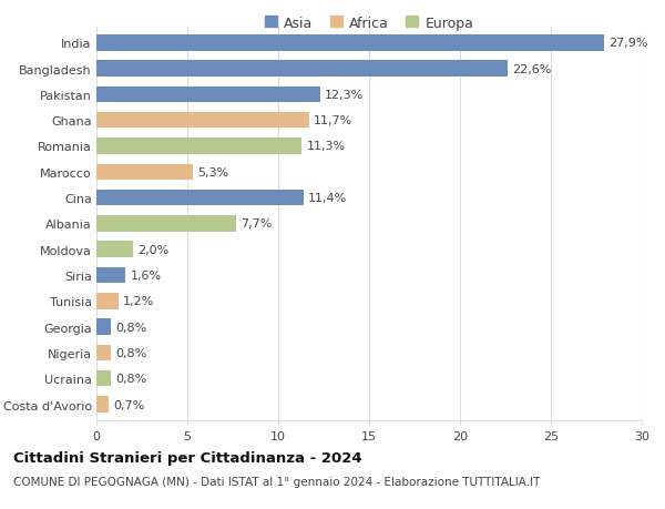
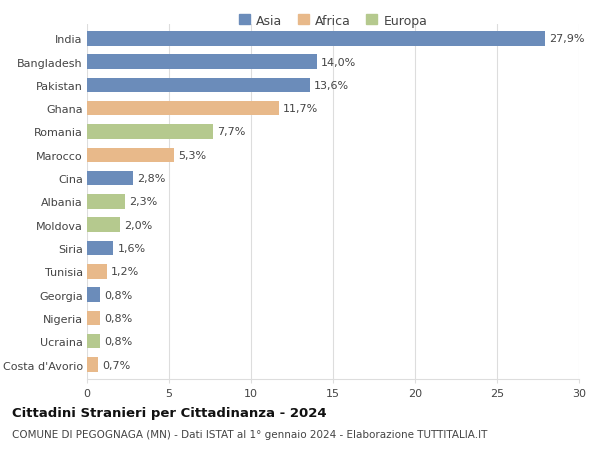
Bangladesh: 22,6% -> 14,0%
Pakistan: 12,3% -> 13,6%
Romania: 11,3% -> 7,7%
Cina: 11,4% -> 2,8%
Albania: 7,7% -> 2,3%
